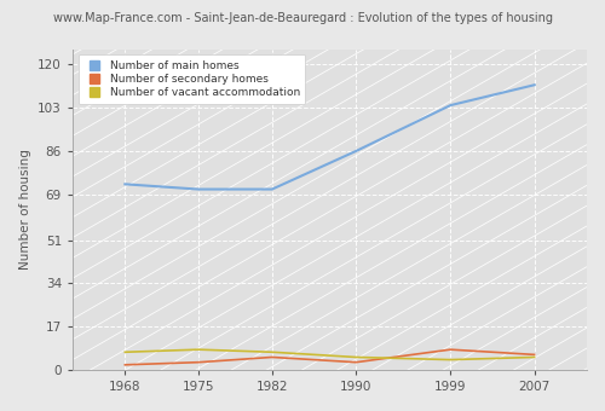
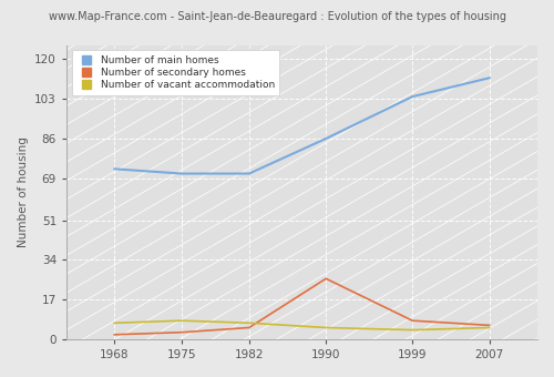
Number of secondary homes/1990: 3 -> 26
